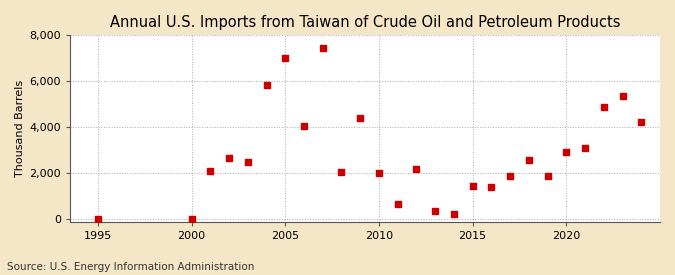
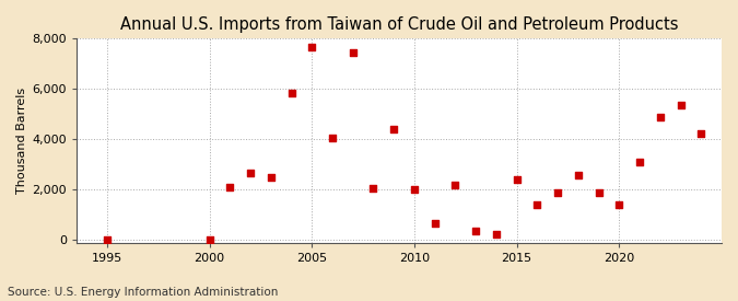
2005: 7,000 -> 7,650
2015: 1,450 -> 2,400
2020: 2,950 -> 1,400
